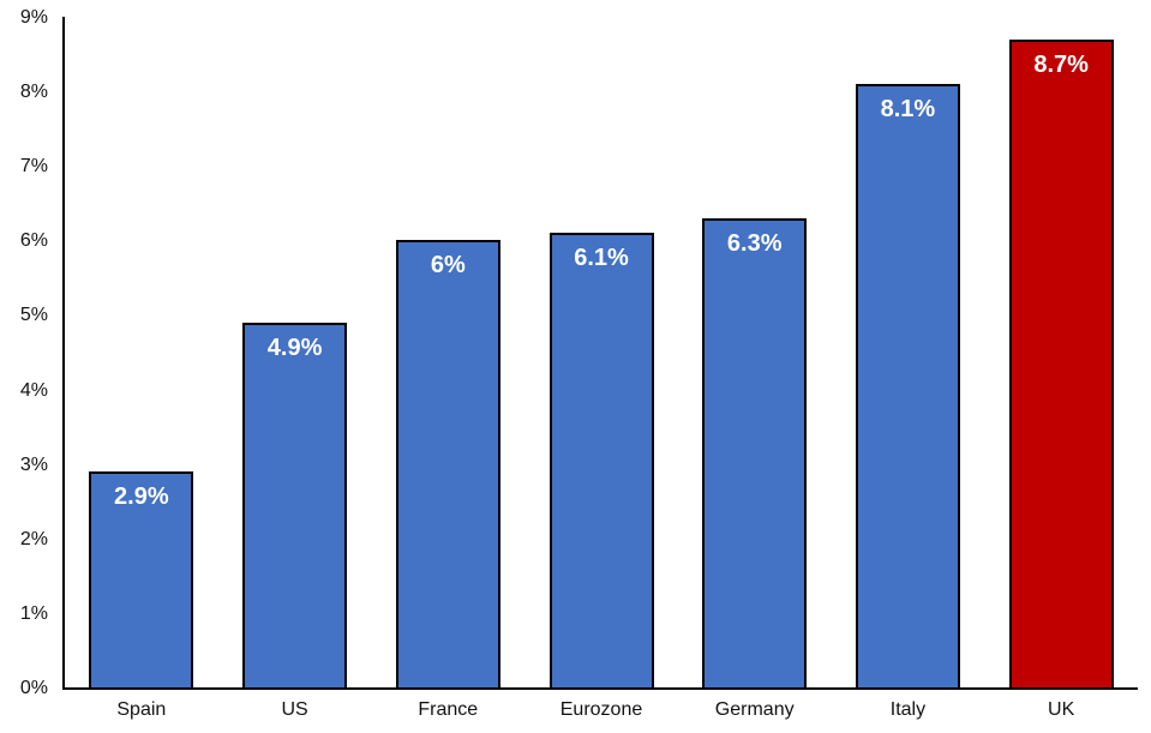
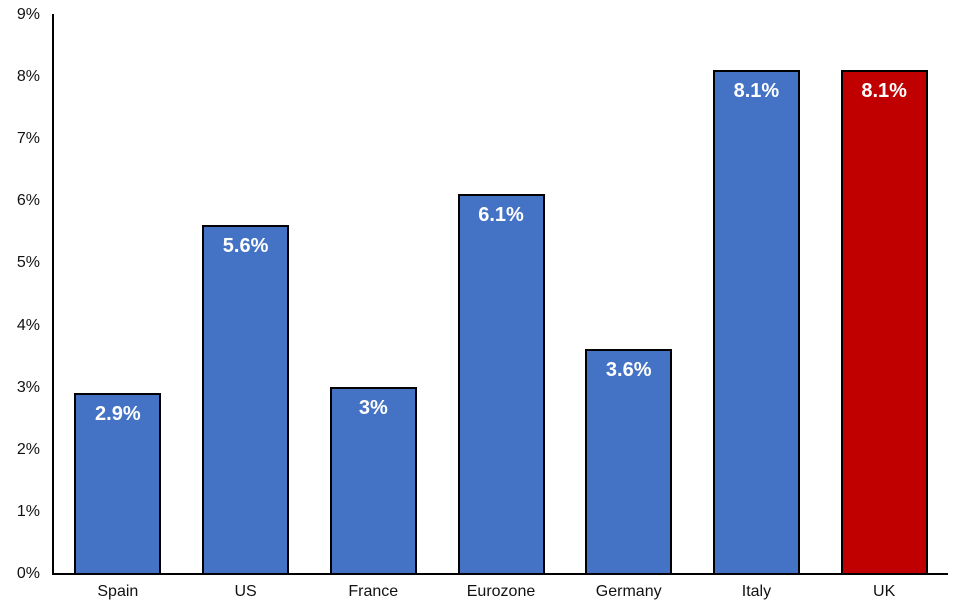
US: 4.9% -> 5.6%
France: 6% -> 3%
Germany: 6.3% -> 3.6%
UK: 8.7% -> 8.1%
